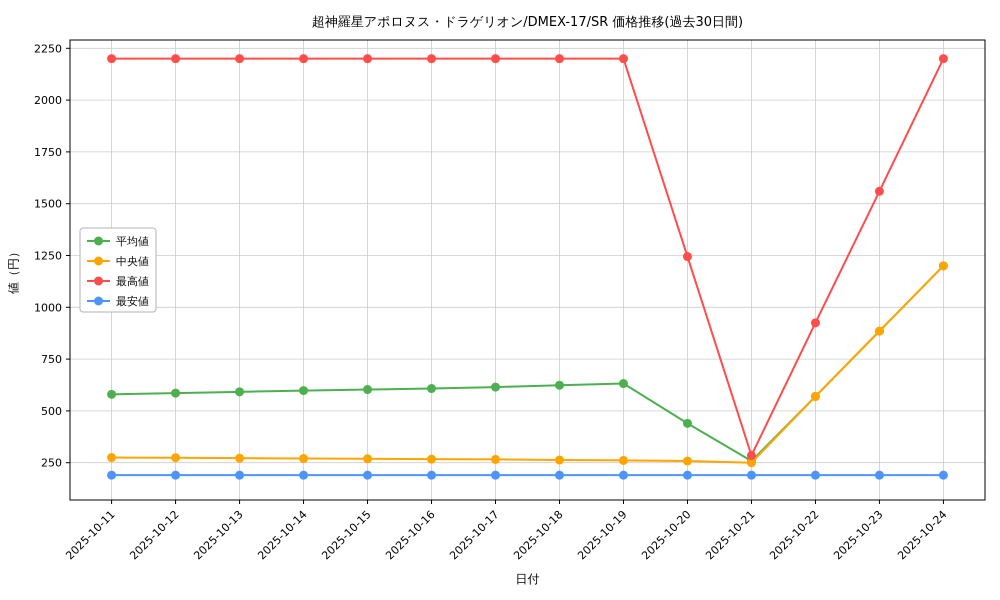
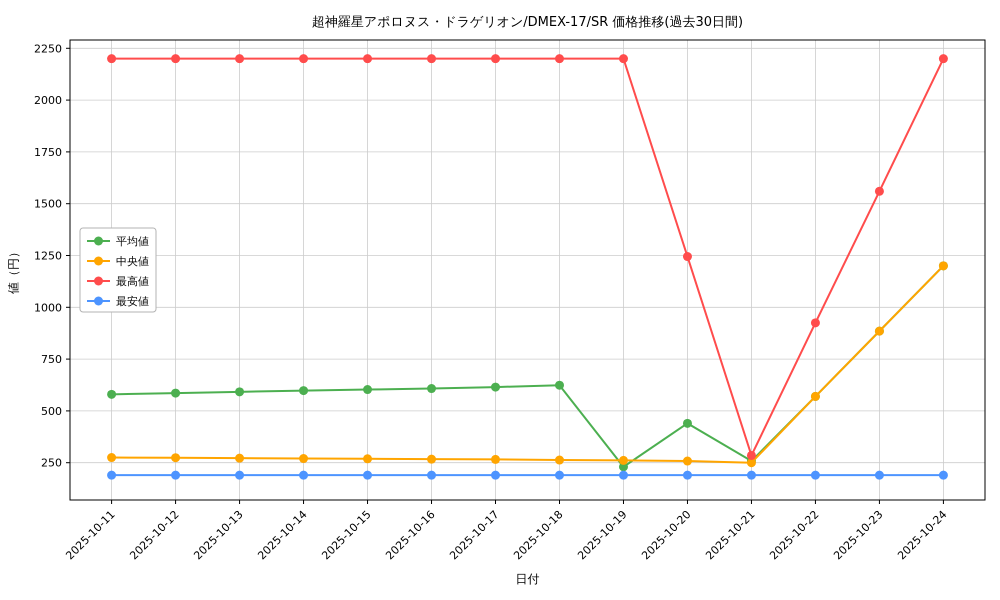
平均値/2025-10-19: 630 -> 230
